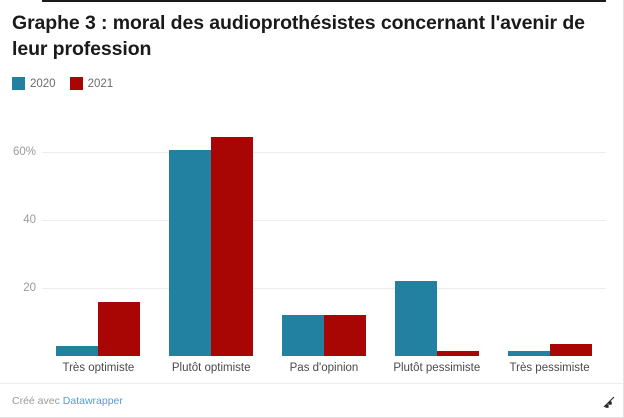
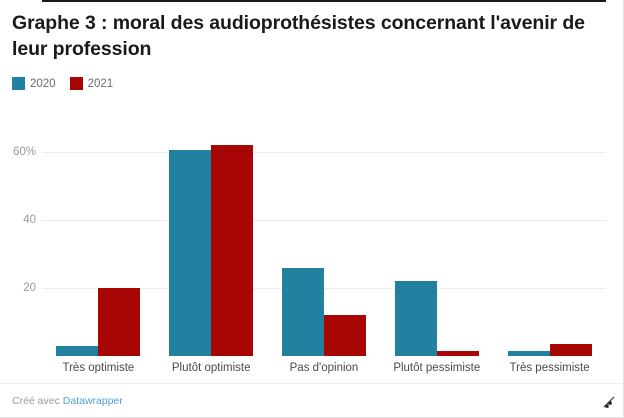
2021/Très optimiste: 16% -> 20%
2021/Plutôt optimiste: 64% -> 62%
2020/Pas d'opinion: 12% -> 26%
